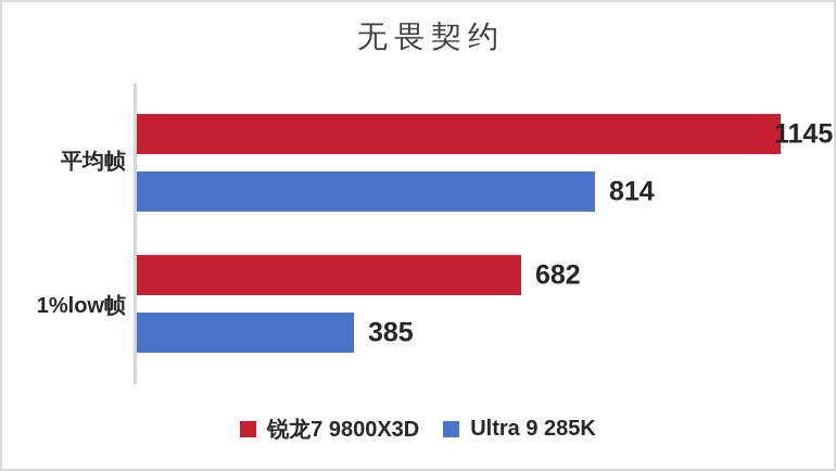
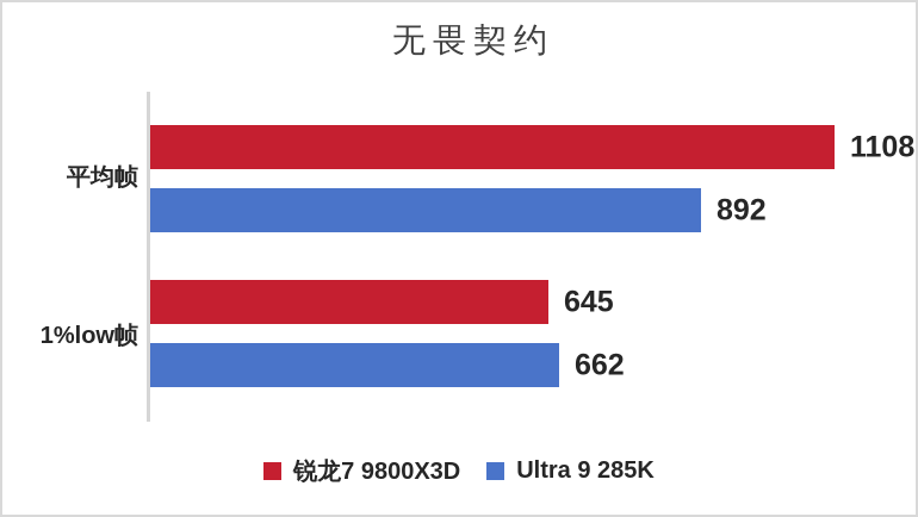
锐龙7 9800X3D/平均帧: 1145 -> 1108
Ultra 9 285K/平均帧: 814 -> 892
锐龙7 9800X3D/1%low帧: 682 -> 645
Ultra 9 285K/1%low帧: 385 -> 662
